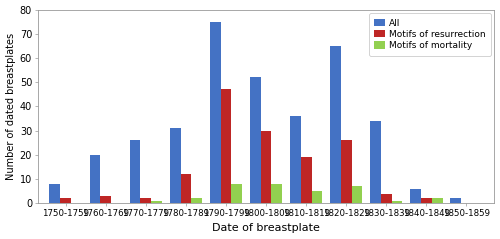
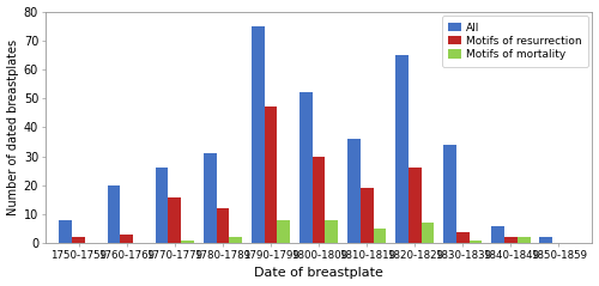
Motifs of resurrection/1770-1779: 2 -> 16
